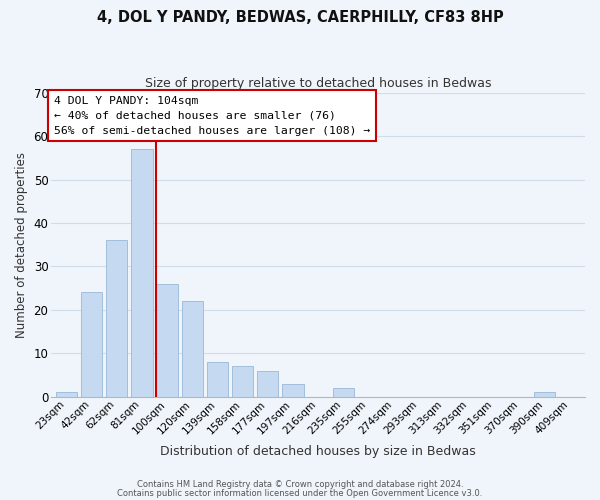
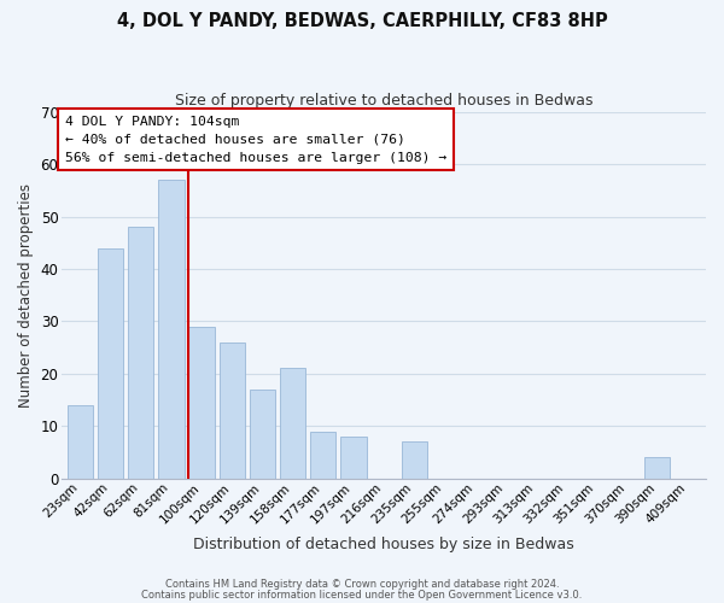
23sqm: 1 -> 14
42sqm: 24 -> 44
62sqm: 36 -> 48
100sqm: 26 -> 29
120sqm: 22 -> 26
139sqm: 8 -> 17
158sqm: 7 -> 21
177sqm: 6 -> 9
197sqm: 3 -> 8
235sqm: 2 -> 7
390sqm: 1 -> 4
